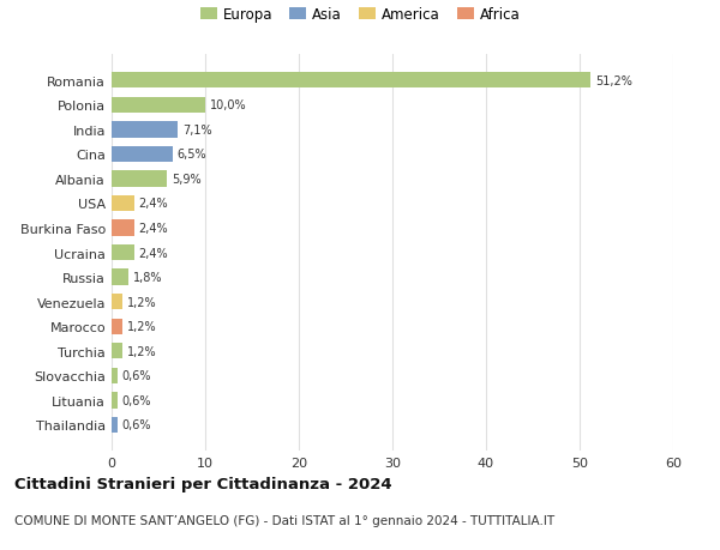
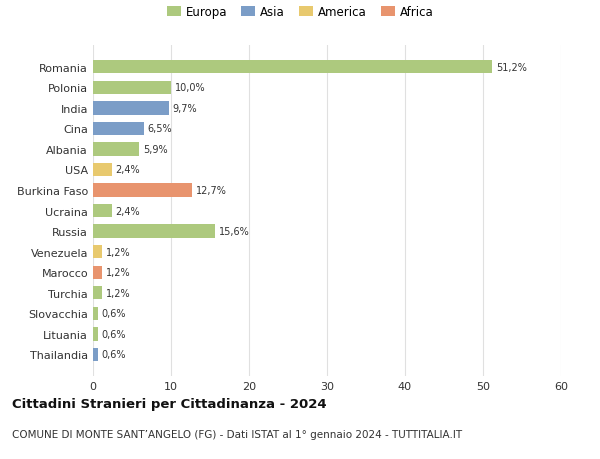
India: 7,1% -> 9,7%
Burkina Faso: 2,4% -> 12,7%
Russia: 1,8% -> 15,6%
